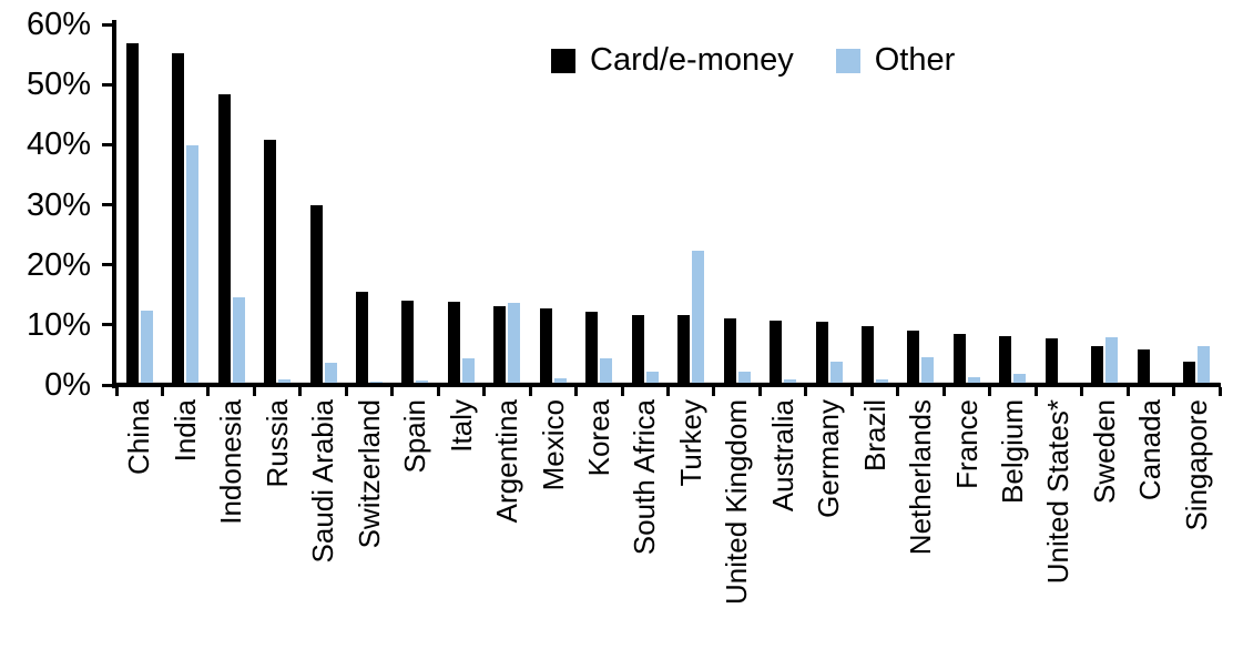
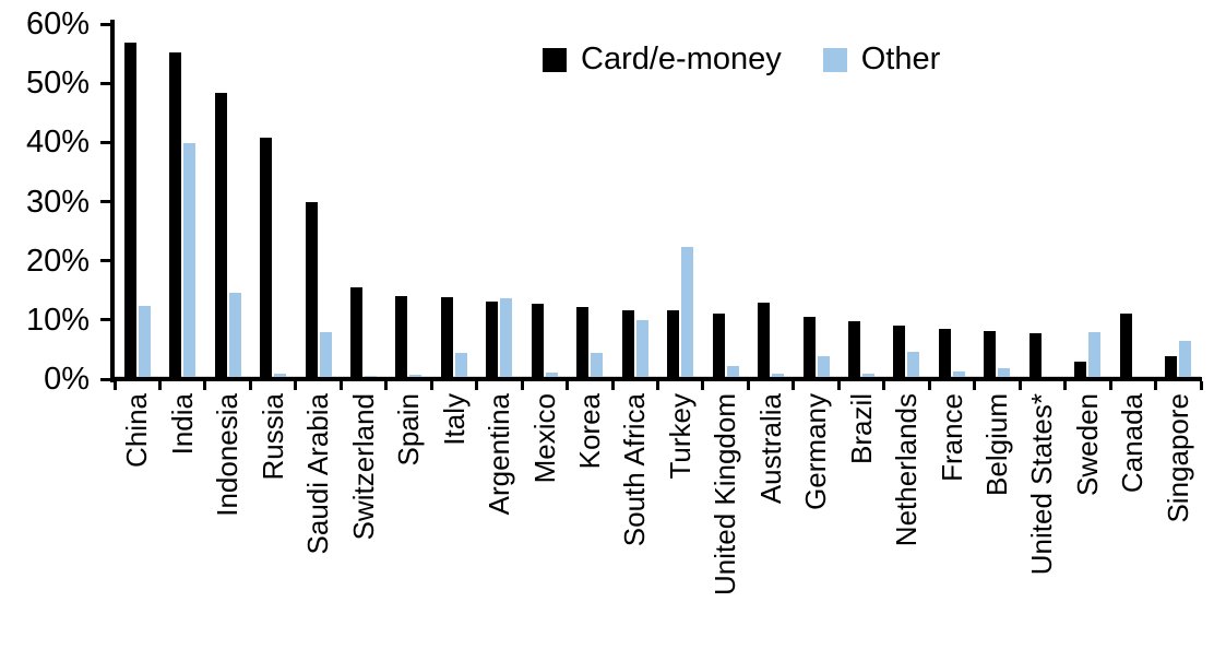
Other/Saudi Arabia: 4% -> 8%
Other/South Africa: 2% -> 10%
Card/e-money/Australia: 11% -> 13%
Card/e-money/Sweden: 6% -> 3%
Card/e-money/Canada: 6% -> 11%
